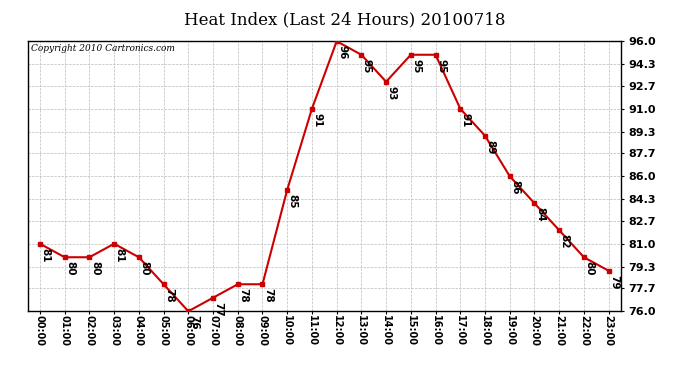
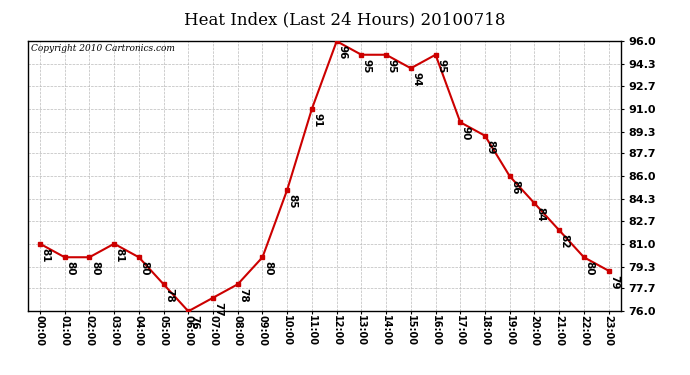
09:00: 78 -> 80
14:00: 93 -> 95
15:00: 95 -> 94
17:00: 91 -> 90
